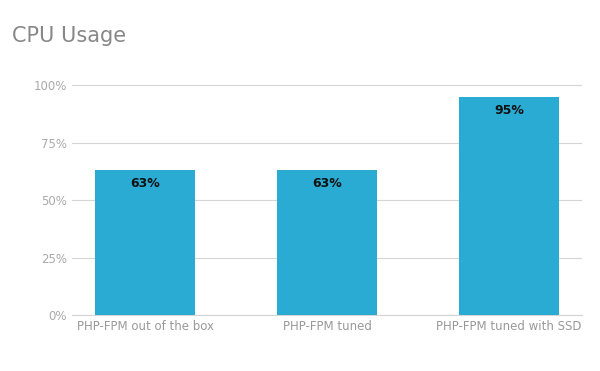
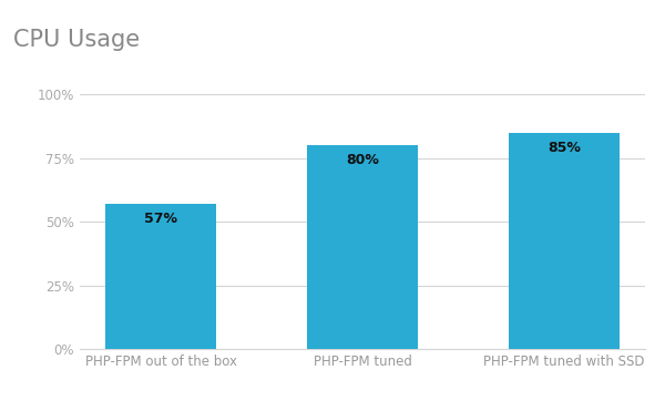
PHP-FPM out of the box: 63% -> 57%
PHP-FPM tuned: 63% -> 80%
PHP-FPM tuned with SSD: 95% -> 85%
